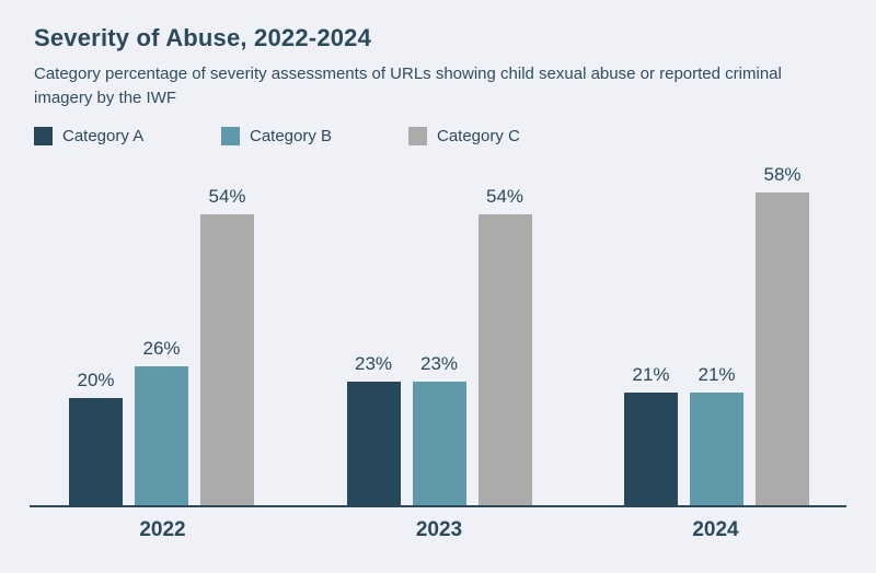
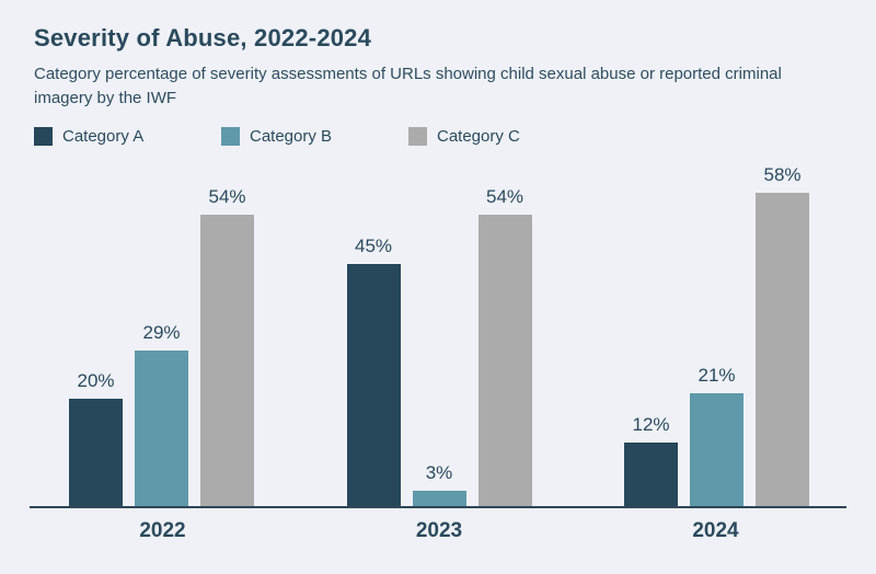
Category B/2022: 26% -> 29%
Category A/2023: 23% -> 45%
Category B/2023: 23% -> 3%
Category A/2024: 21% -> 12%
